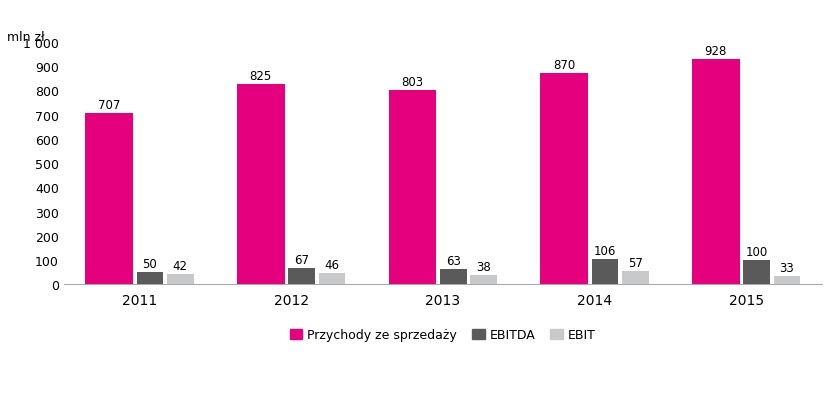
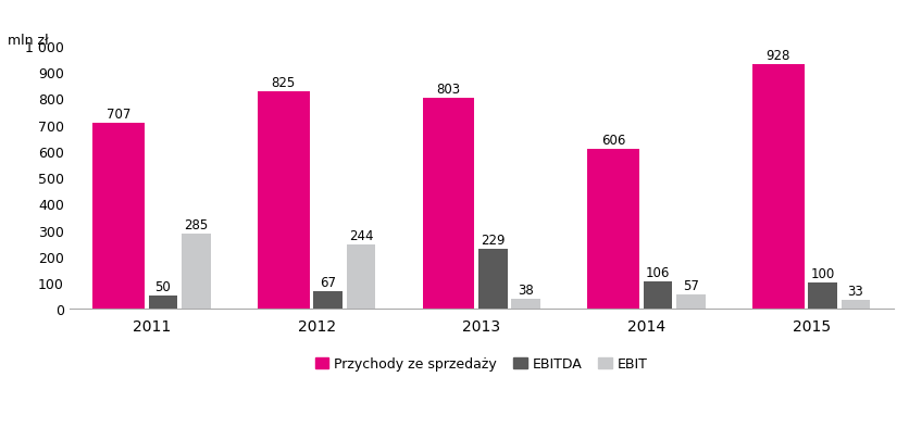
EBIT/2011: 42 -> 285
EBIT/2012: 46 -> 244
EBITDA/2013: 63 -> 229
Przychody ze sprzedaży/2014: 870 -> 606
